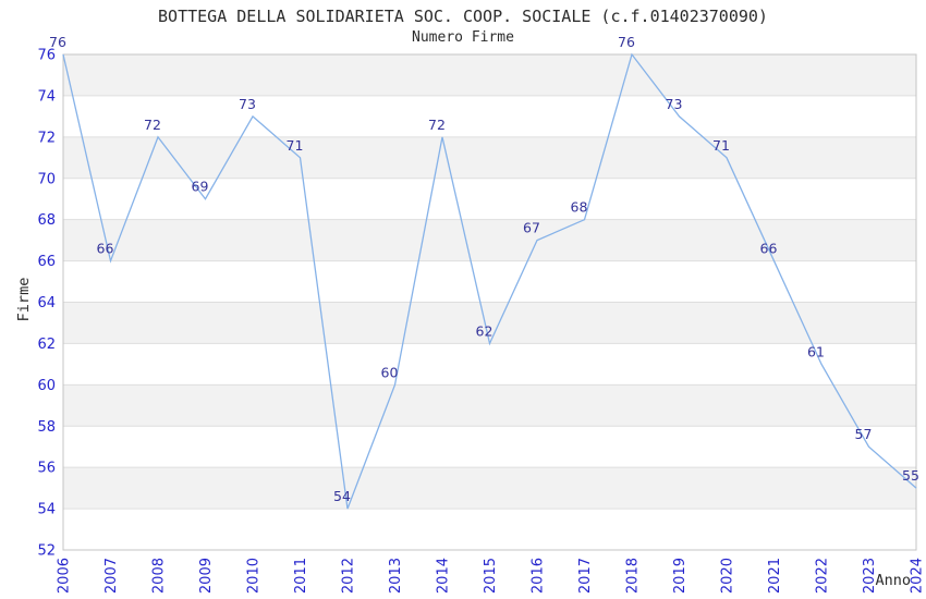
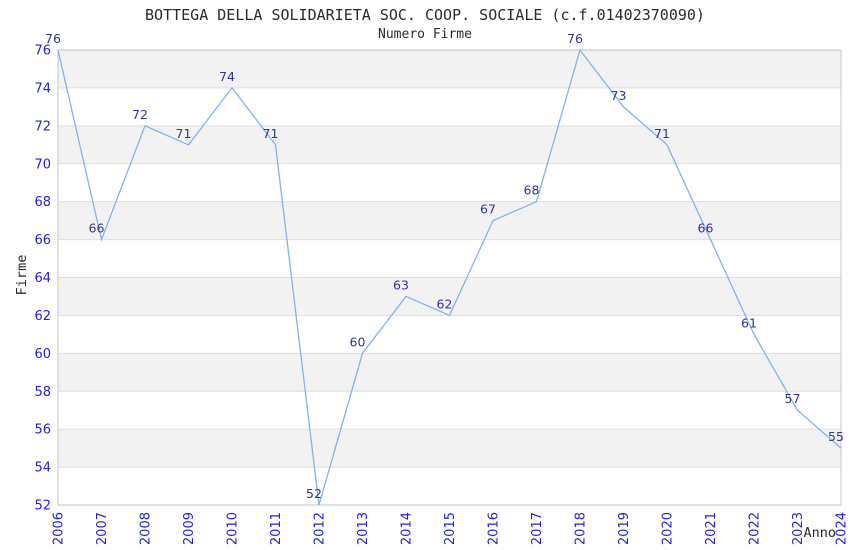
2009: 69 -> 71
2010: 73 -> 74
2012: 54 -> 52
2014: 72 -> 63
